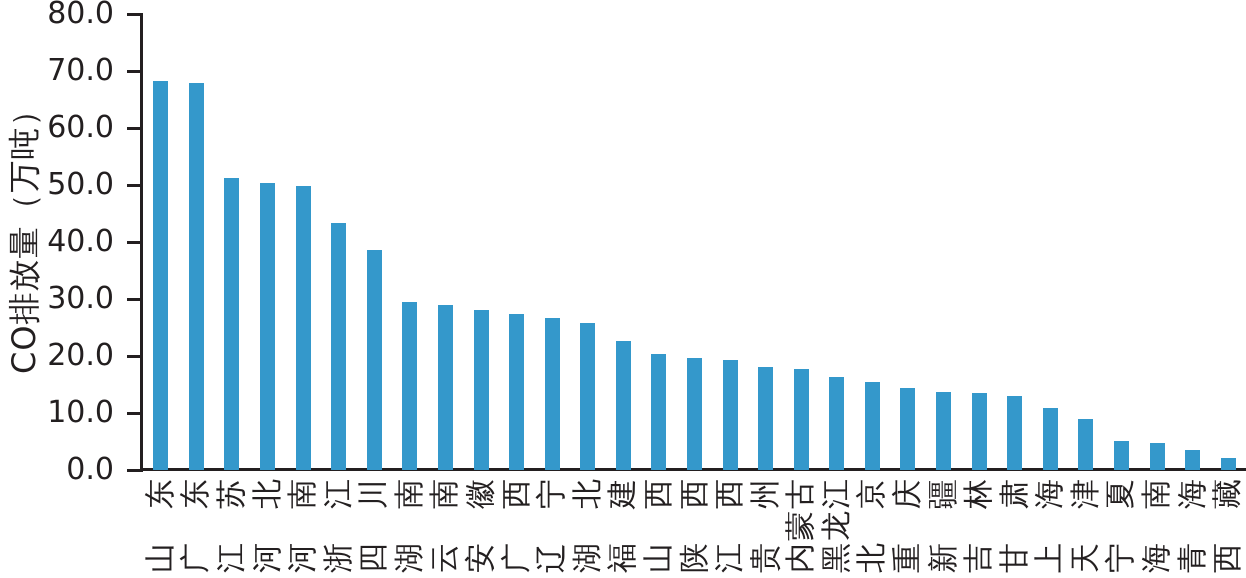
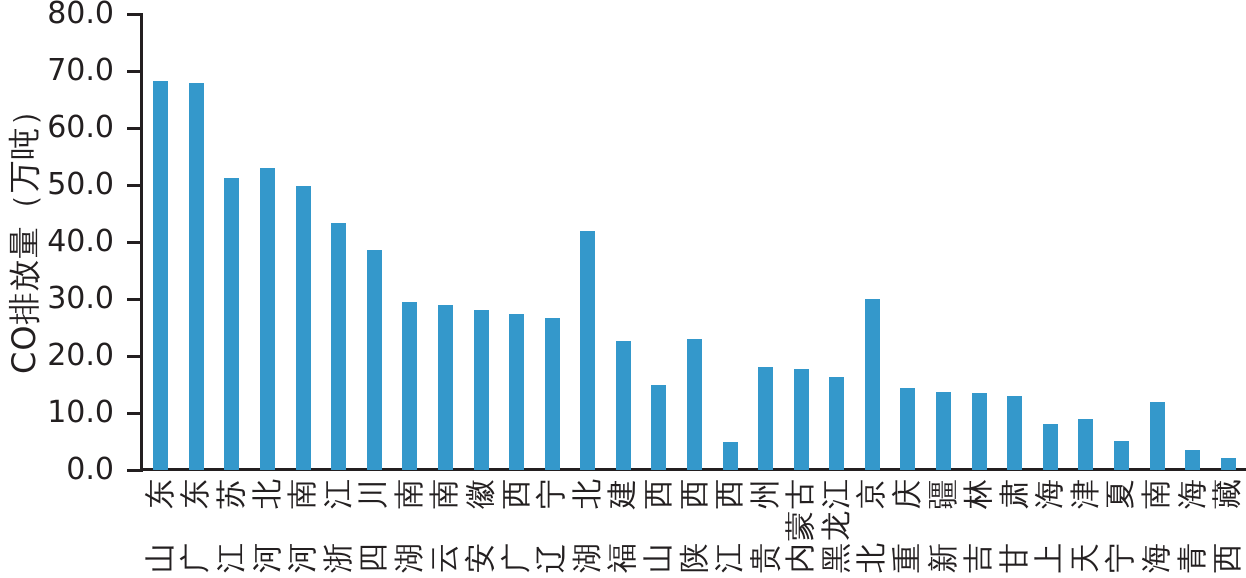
河北: 50 -> 53
湖北: 26 -> 42
山西: 20 -> 15
陕西: 20 -> 23
江西: 19 -> 5
北京: 15 -> 30
上海: 11 -> 8
海南: 5 -> 12
